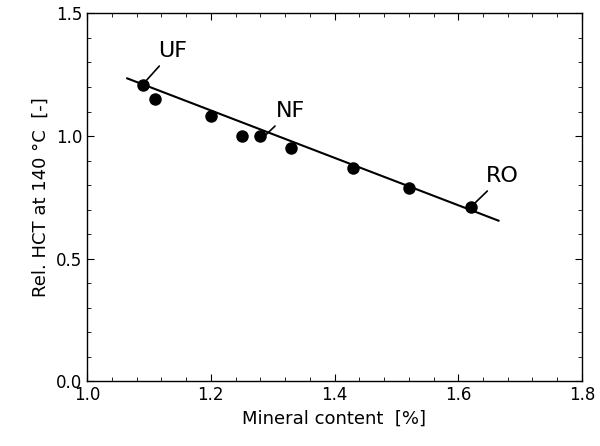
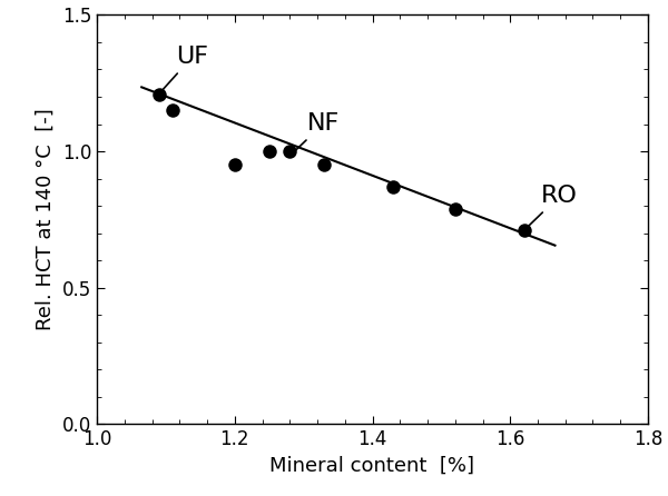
1.2: 1.08 -> 0.95
